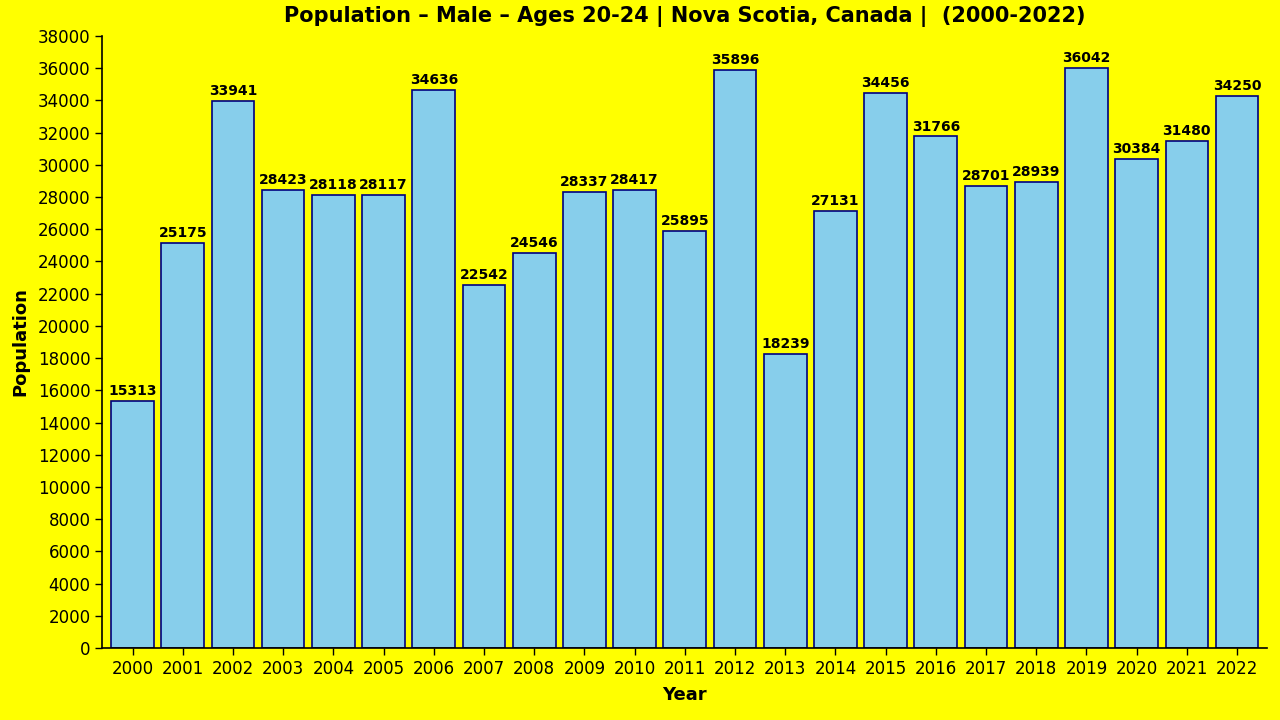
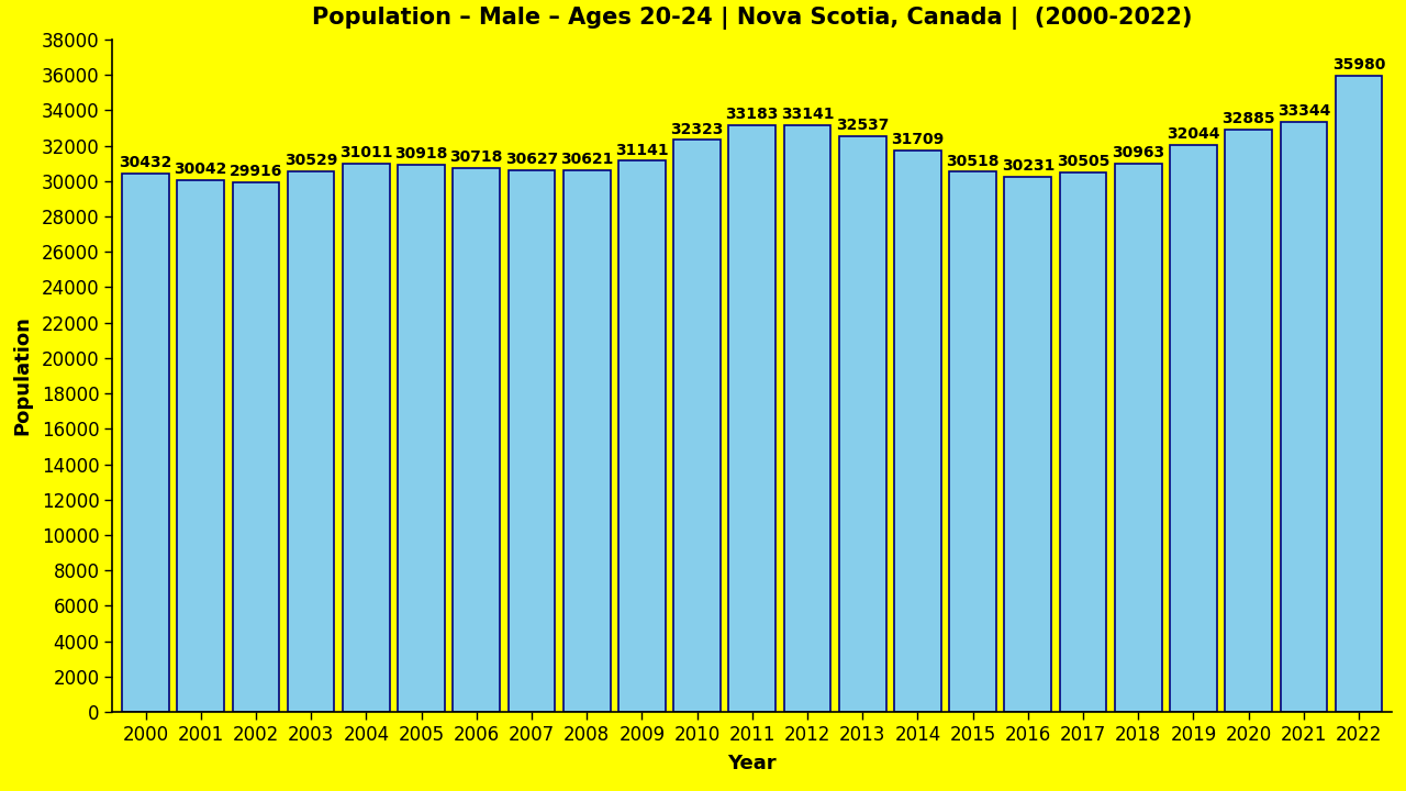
2000: 15313 -> 30432
2001: 25175 -> 30042
2002: 33941 -> 29916
2003: 28423 -> 30529
2004: 28118 -> 31011
2005: 28117 -> 30918
2006: 34636 -> 30718
2007: 22542 -> 30627
2008: 24546 -> 30621
2009: 28337 -> 31141
2010: 28417 -> 32323
2011: 25895 -> 33183
2012: 35896 -> 33141
2013: 18239 -> 32537
2014: 27131 -> 31709
2015: 34456 -> 30518
2016: 31766 -> 30231
2017: 28701 -> 30505
2018: 28939 -> 30963
2019: 36042 -> 32044
2020: 30384 -> 32885
2021: 31480 -> 33344
2022: 34250 -> 35980
